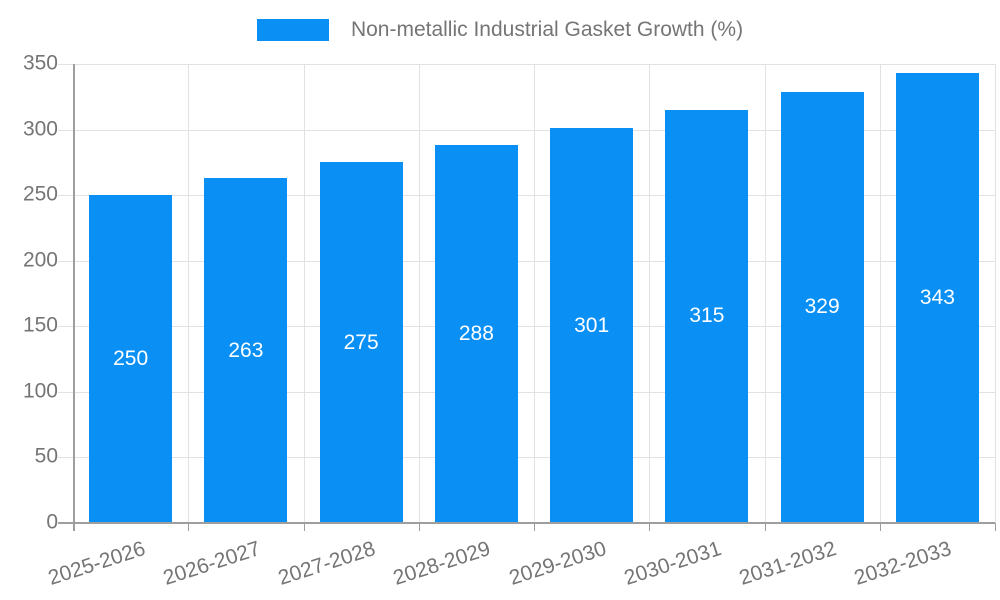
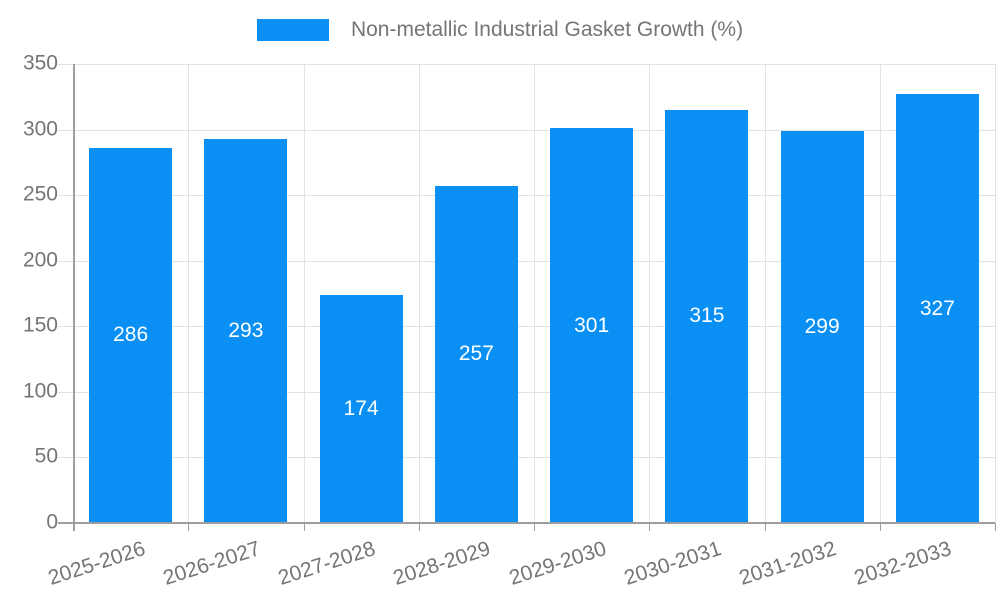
2025-2026: 250 -> 286
2026-2027: 263 -> 293
2027-2028: 275 -> 174
2028-2029: 288 -> 257
2031-2032: 329 -> 299
2032-2033: 343 -> 327
